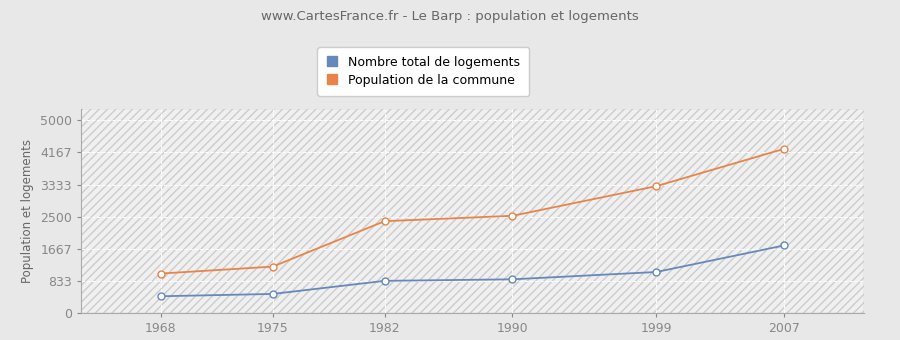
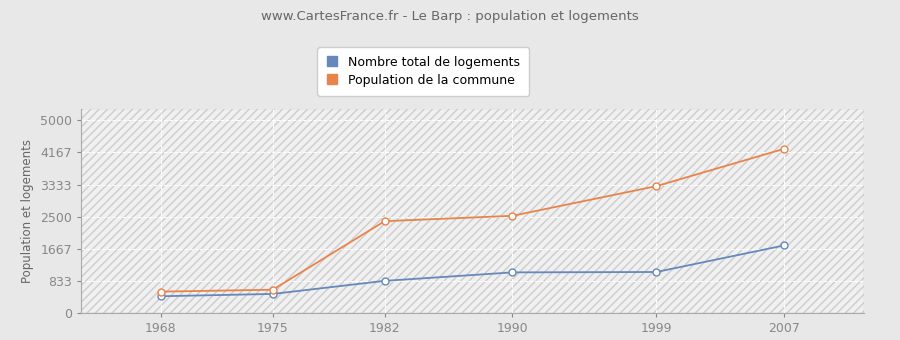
Population de la commune/1968: 1020 -> 550
Population de la commune/1975: 1200 -> 600
Nombre total de logements/1990: 870 -> 1050
